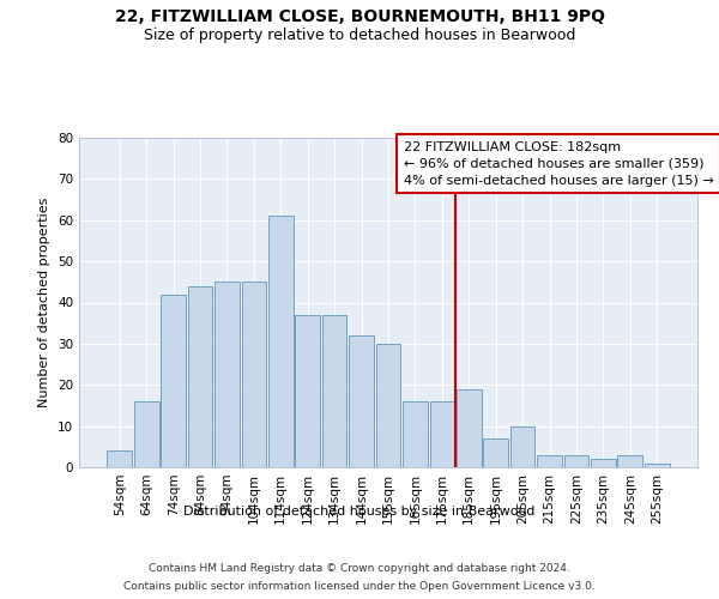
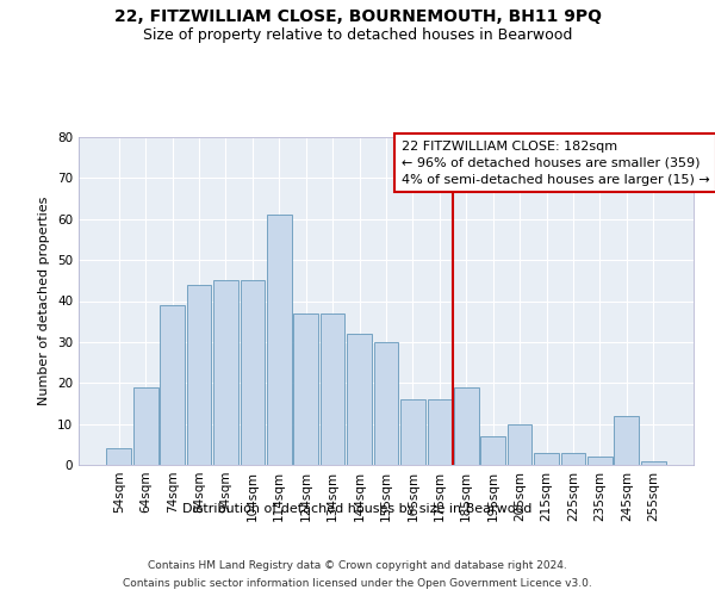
64sqm: 16 -> 19
74sqm: 42 -> 39
245sqm: 3 -> 12
